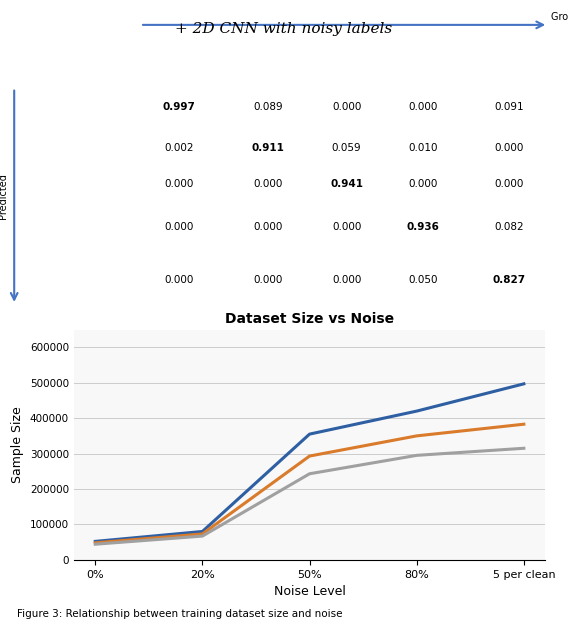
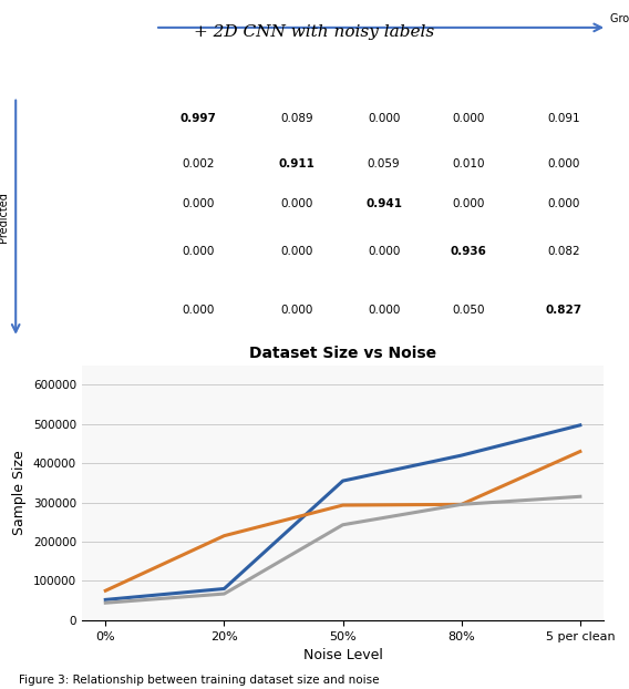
80%/0%: 48000 -> 75000
80%/20%: 73000 -> 215000
80%/80%: 350000 -> 295000
80%/5 per clean: 383000 -> 430000
